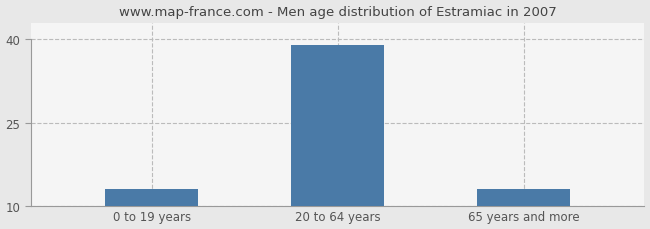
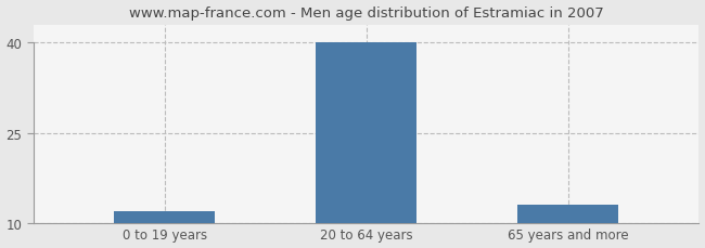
0 to 19 years: 13 -> 12
20 to 64 years: 39 -> 40
